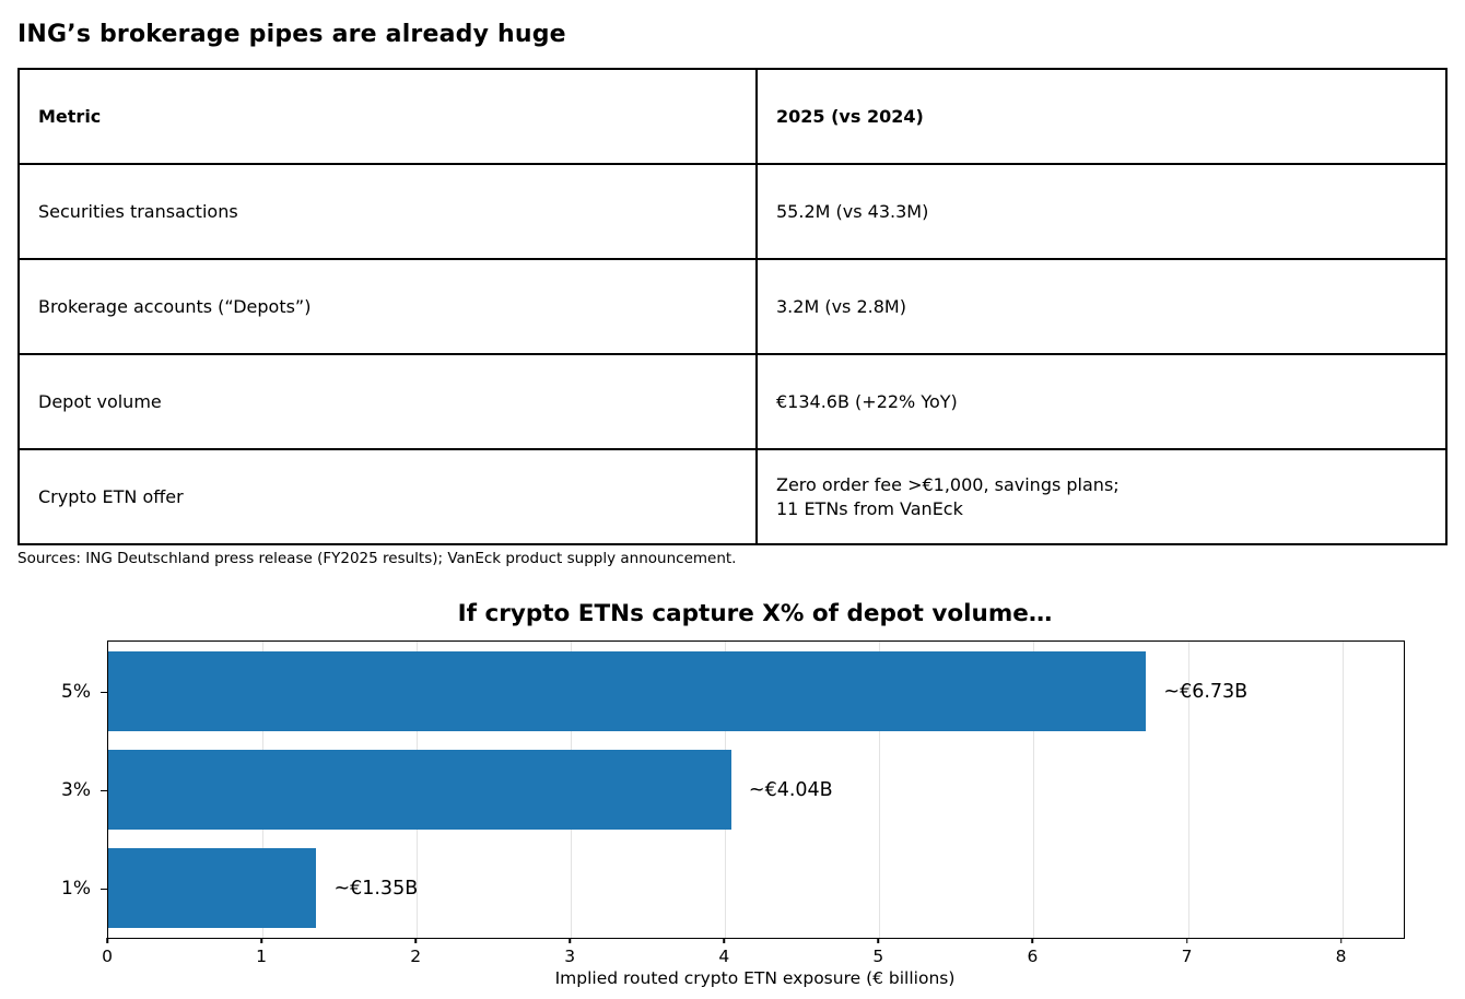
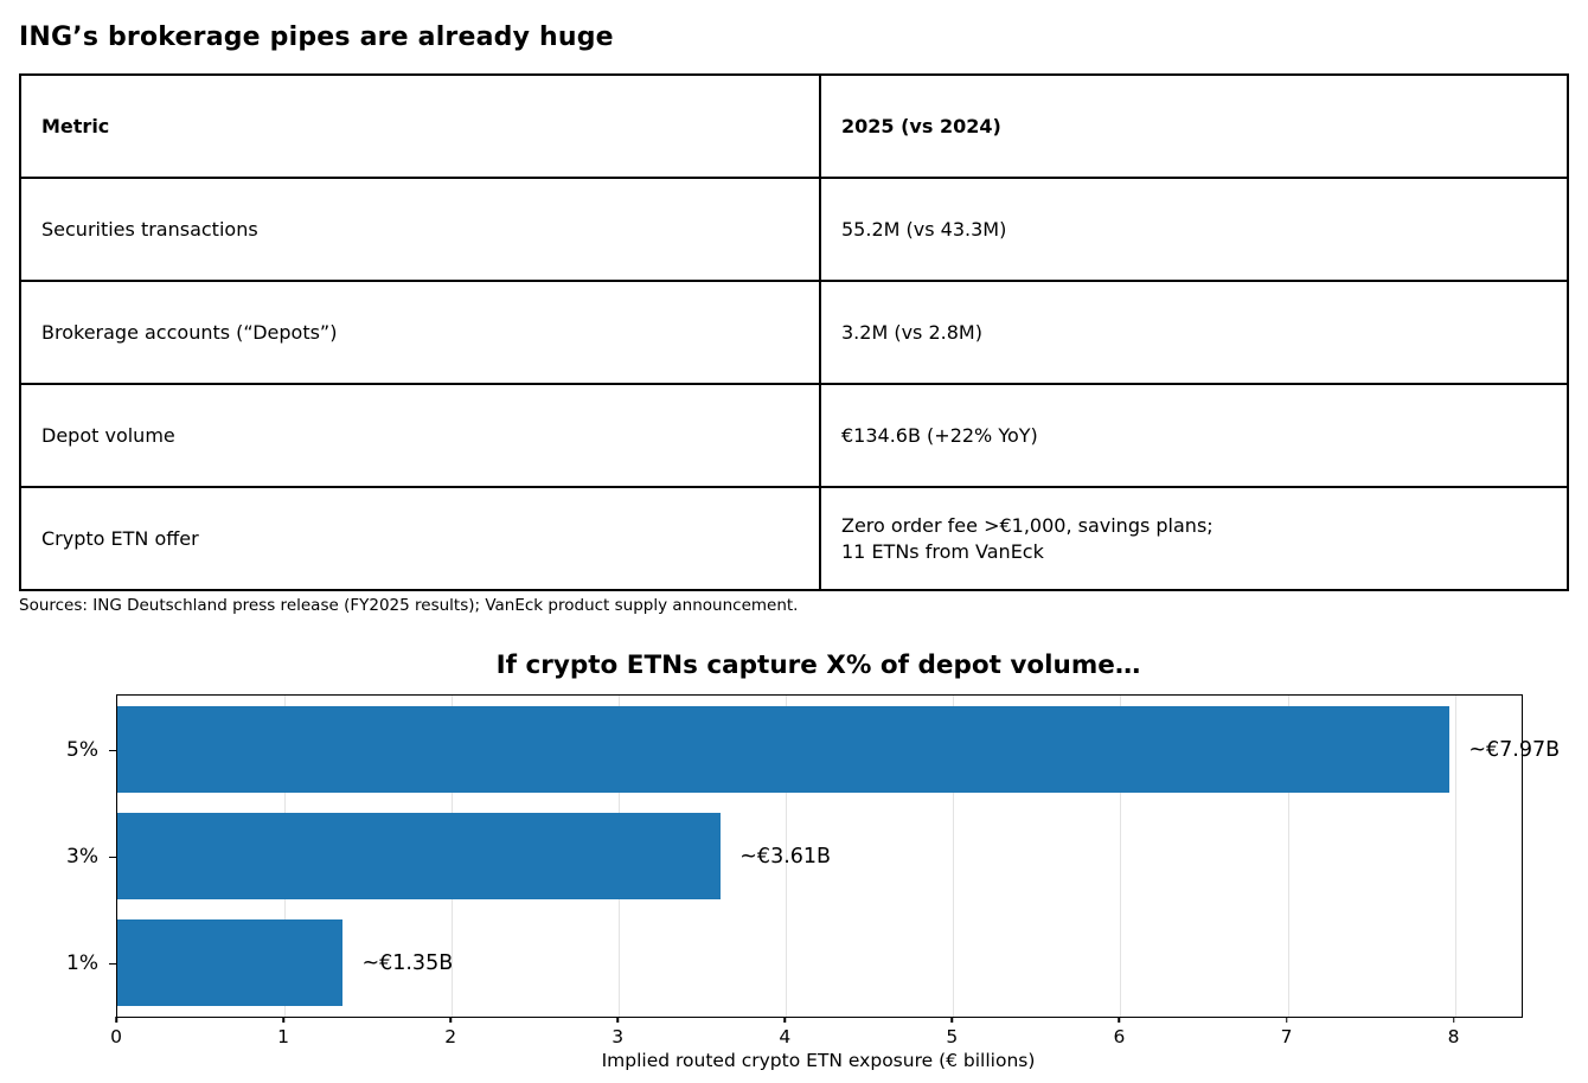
5%: 6.73 -> 7.97
3%: 4.04 -> 3.61
